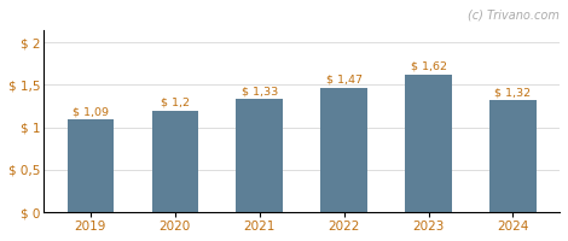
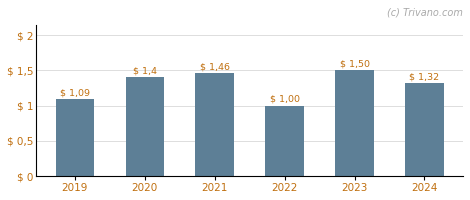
2020: 1,2 -> 1,4
2021: 1,33 -> 1,46
2022: 1,47 -> 1,00
2023: 1,62 -> 1,50
